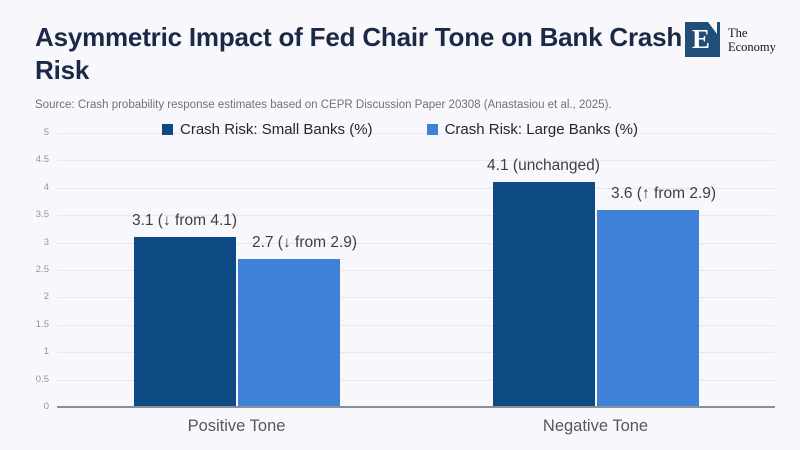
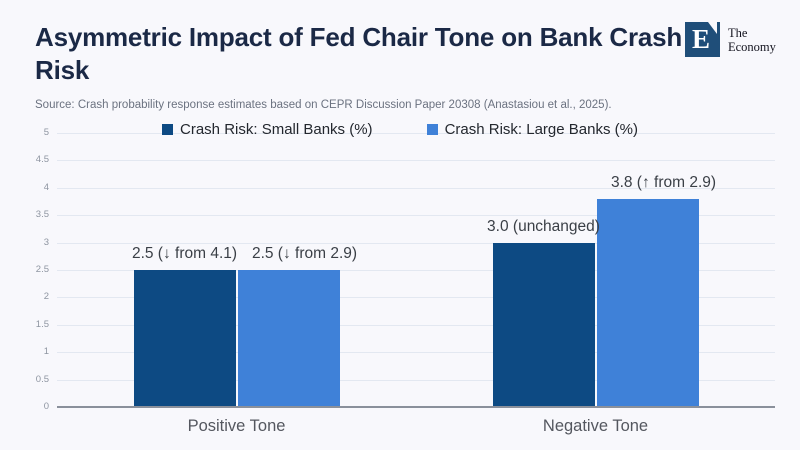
Crash Risk: Small Banks (%)/Positive Tone: 3.1 -> 2.5
Crash Risk: Large Banks (%)/Positive Tone: 2.7 -> 2.5
Crash Risk: Small Banks (%)/Negative Tone: 4.1 -> 3.0
Crash Risk: Large Banks (%)/Negative Tone: 3.6 -> 3.8
